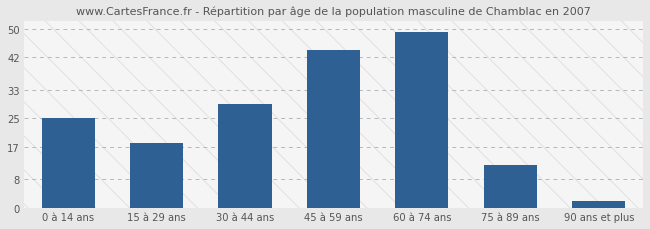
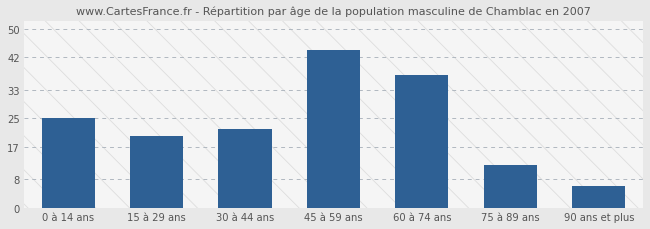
15 à 29 ans: 18 -> 20
30 à 44 ans: 29 -> 22
60 à 74 ans: 49 -> 37
90 ans et plus: 2 -> 6
